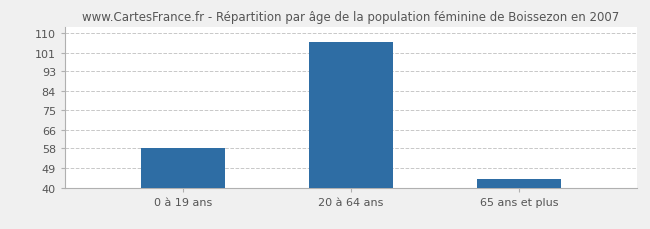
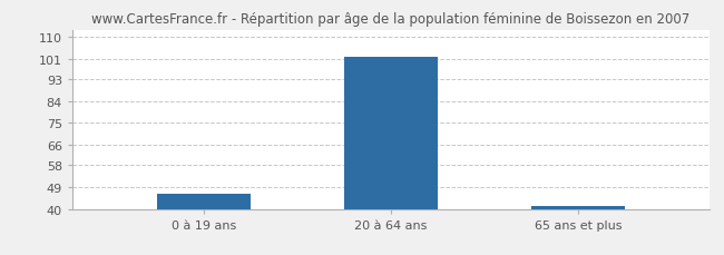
0 à 19 ans: 58 -> 46
20 à 64 ans: 106 -> 102
65 ans et plus: 44 -> 41
